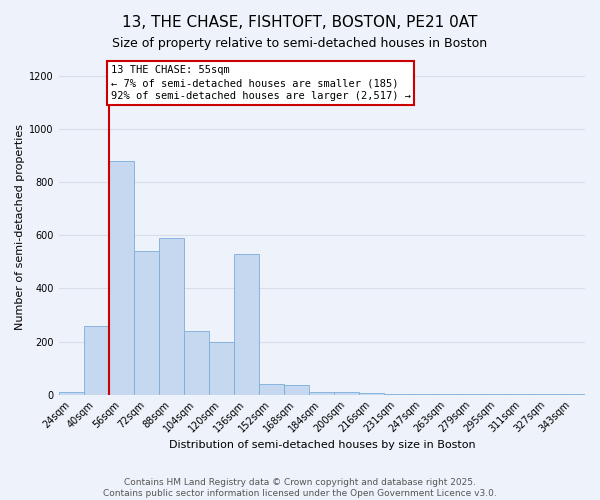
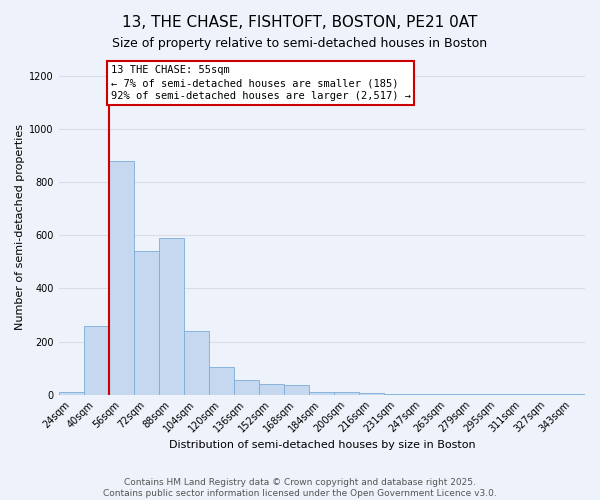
120sqm: 200 -> 105
136sqm: 530 -> 55
